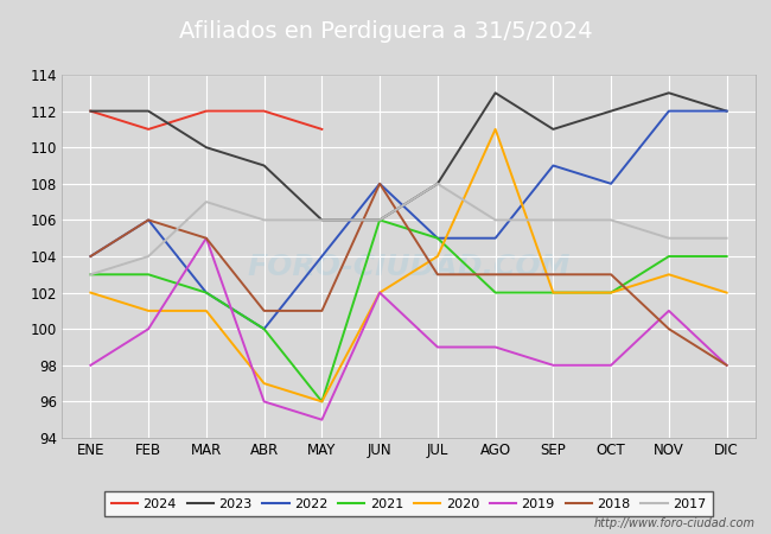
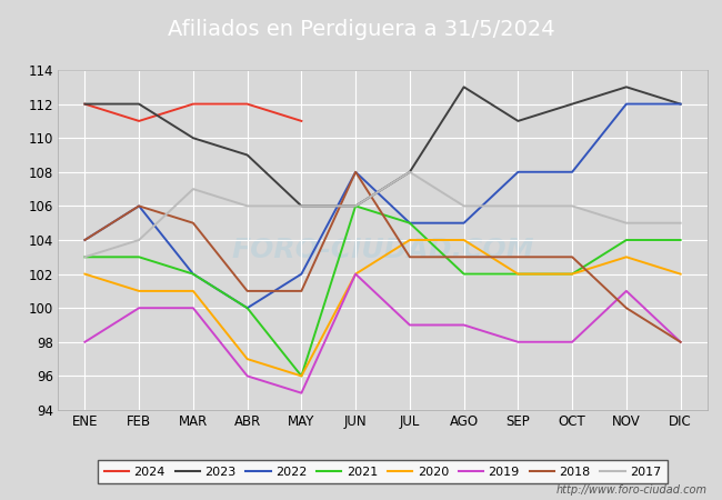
2019/MAR: 105 -> 100
2022/MAY: 104 -> 102
2020/AGO: 111 -> 104
2022/SEP: 109 -> 108
